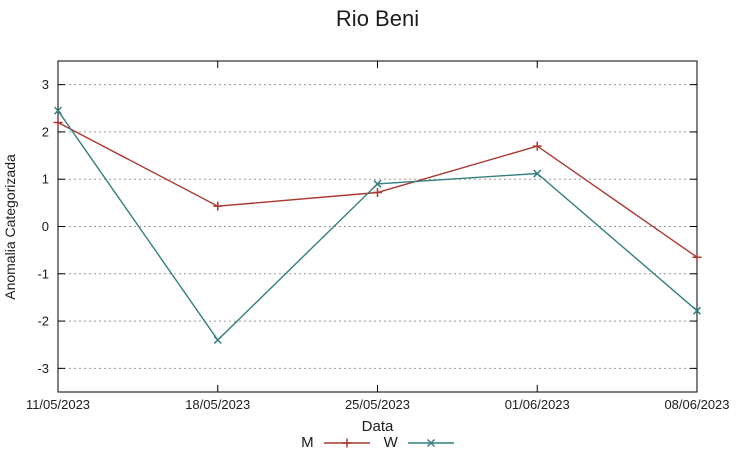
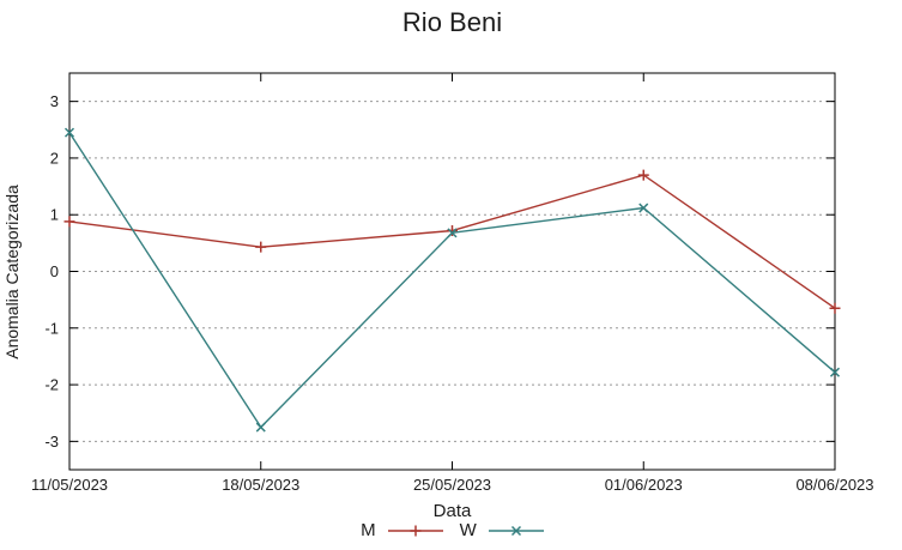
M/11/05/2023: 2.2 -> 0.9
W/18/05/2023: -2.4 -> -2.8
W/25/05/2023: 0.9 -> 0.7
